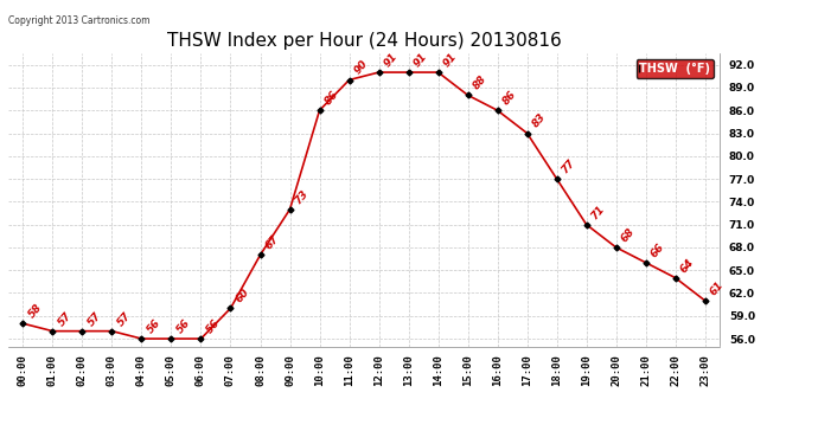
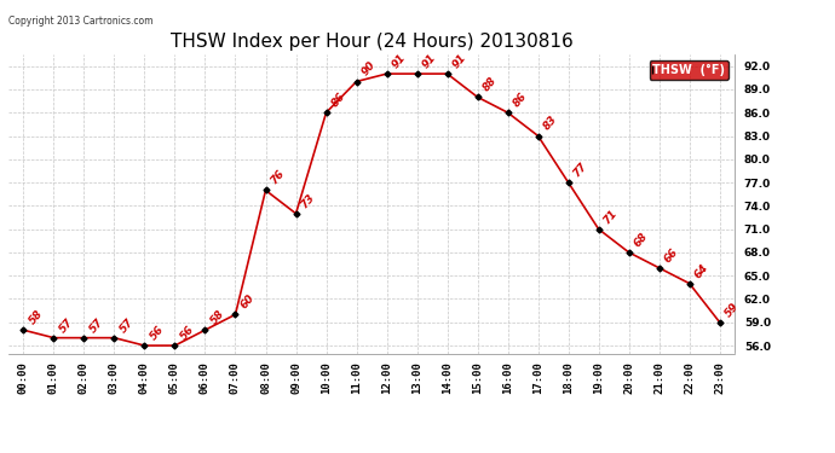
06:00: 56 -> 58
08:00: 67 -> 76
23:00: 61 -> 59
